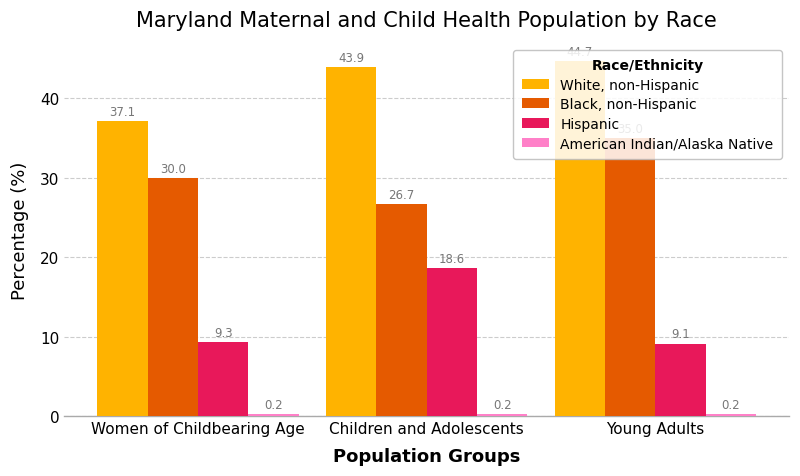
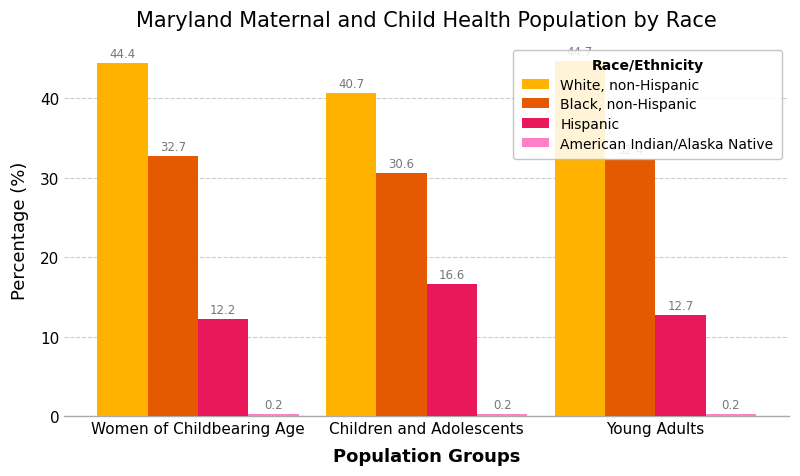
White, non-Hispanic/Women of Childbearing Age: 37.1 -> 44.4
Black, non-Hispanic/Women of Childbearing Age: 30.0 -> 32.7
Hispanic/Women of Childbearing Age: 9.3 -> 12.2
White, non-Hispanic/Children and Adolescents: 43.9 -> 40.7
Black, non-Hispanic/Children and Adolescents: 26.7 -> 30.6
Hispanic/Children and Adolescents: 18.6 -> 16.6
Black, non-Hispanic/Young Adults: 35.0 -> 32.4
Hispanic/Young Adults: 9.1 -> 12.7
